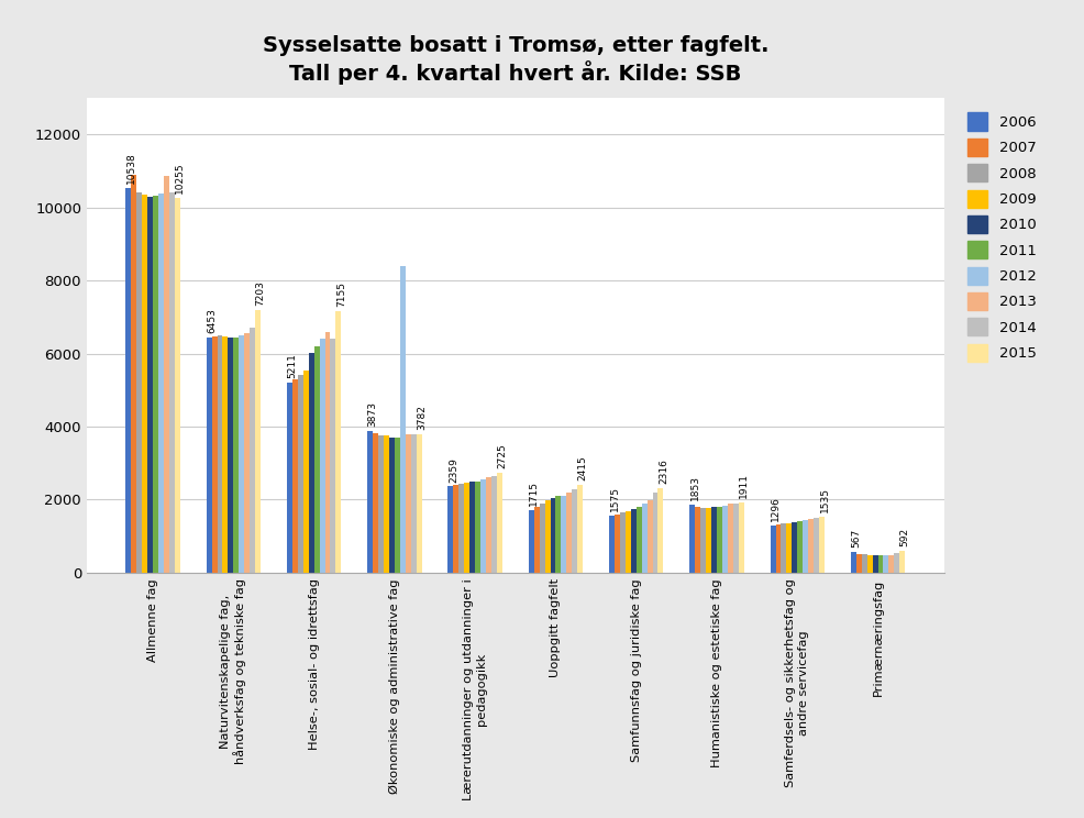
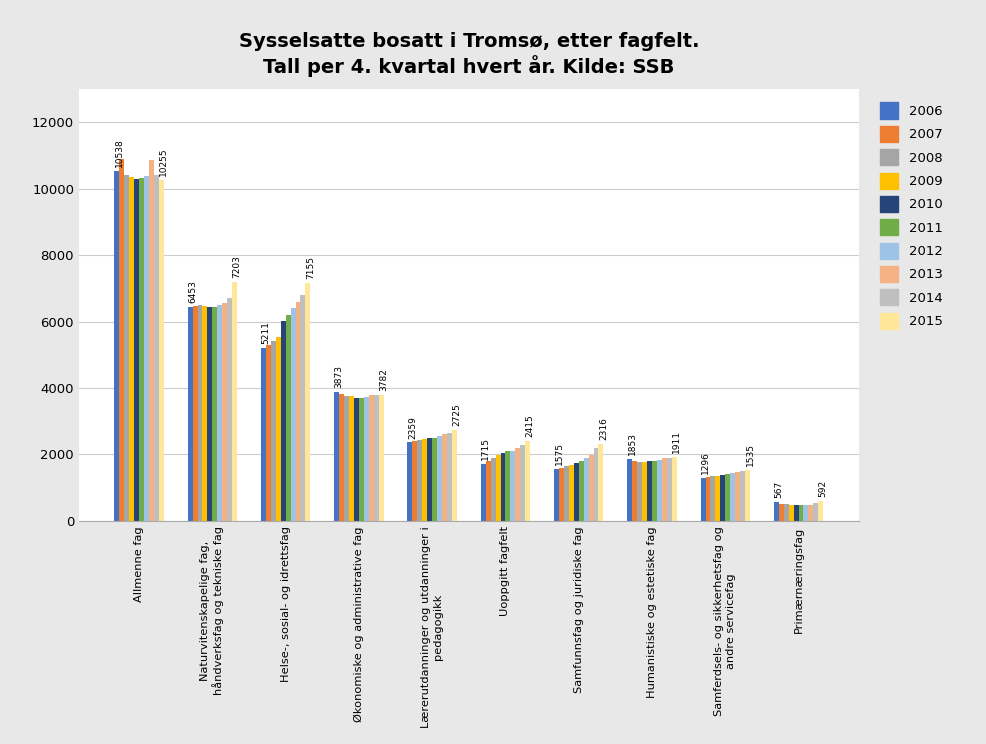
2014/Helse-, sosial- og idrettsfag: 6400 -> 6810
2012/Økonomiske og administrative fag: 8400 -> 3740
